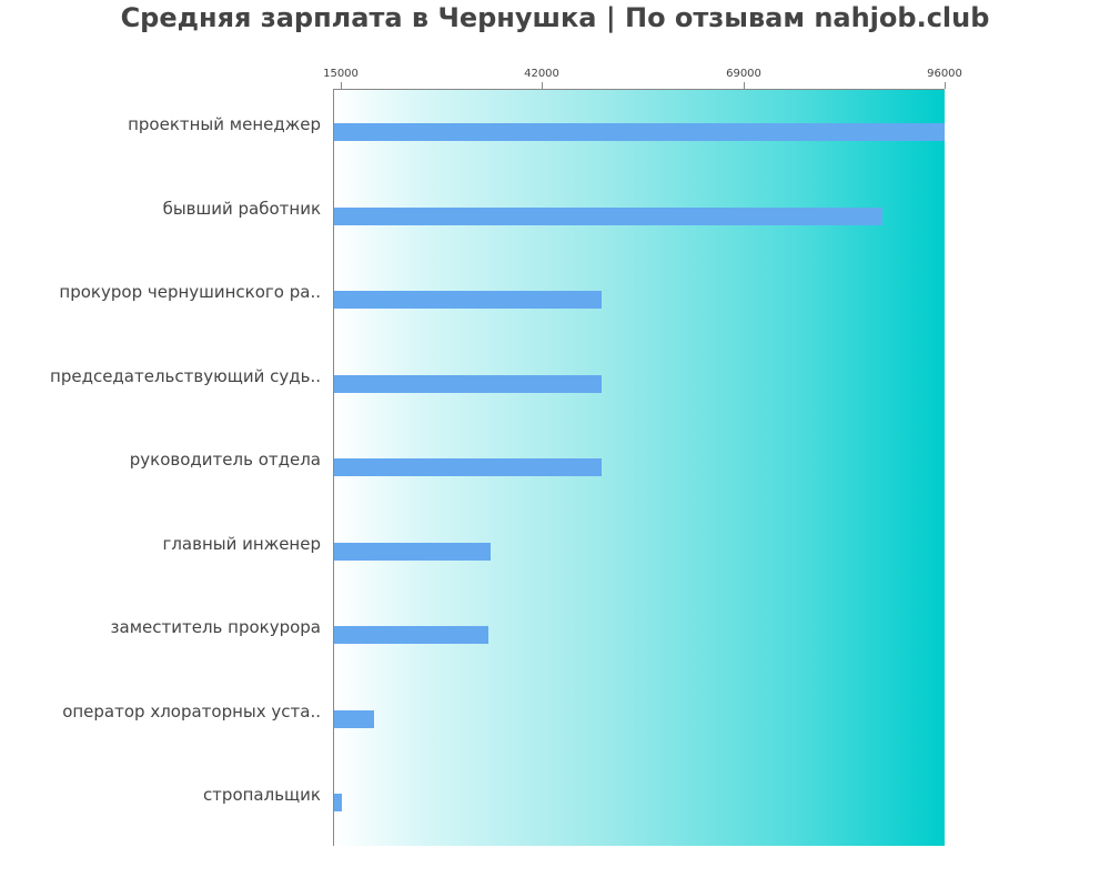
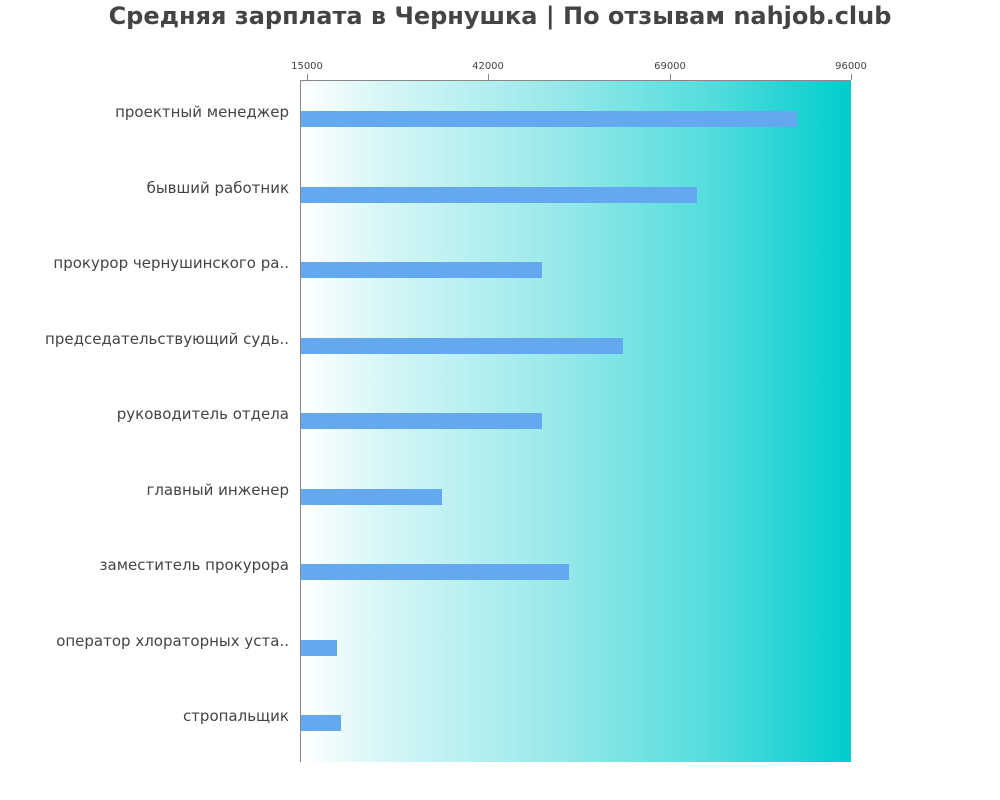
проектный менеджер: 96000 -> 88000
бывший работник: 88000 -> 73000
председательствующий судь..: 50000 -> 62000
заместитель прокурора: 35000 -> 54000
стропальщик: 15000 -> 20000
